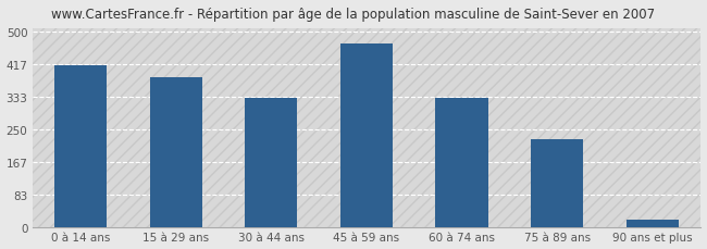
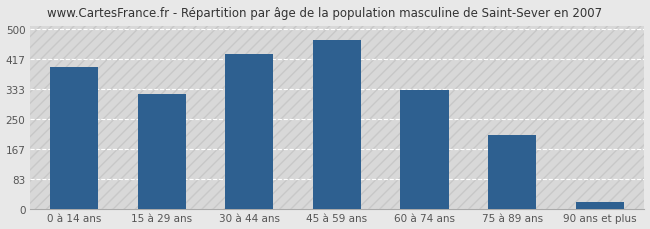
0 à 14 ans: 415 -> 395
15 à 29 ans: 385 -> 320
30 à 44 ans: 330 -> 430
75 à 89 ans: 225 -> 205
